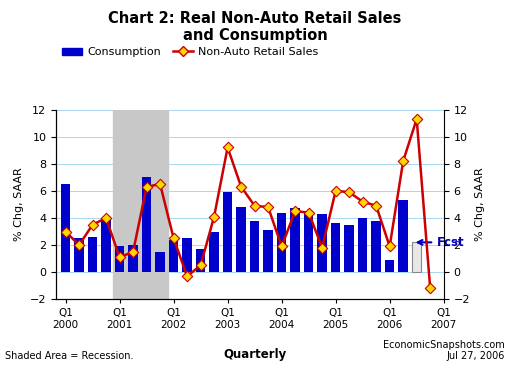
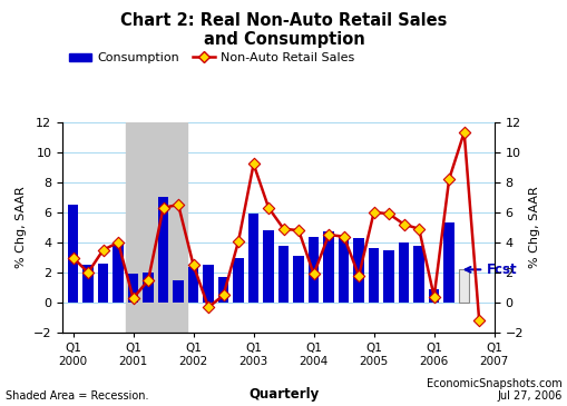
Non-Auto Retail Sales/Q1 2001: 1.1 -> 0.3
Non-Auto Retail Sales/Q1 2006: 1.9 -> 0.4
